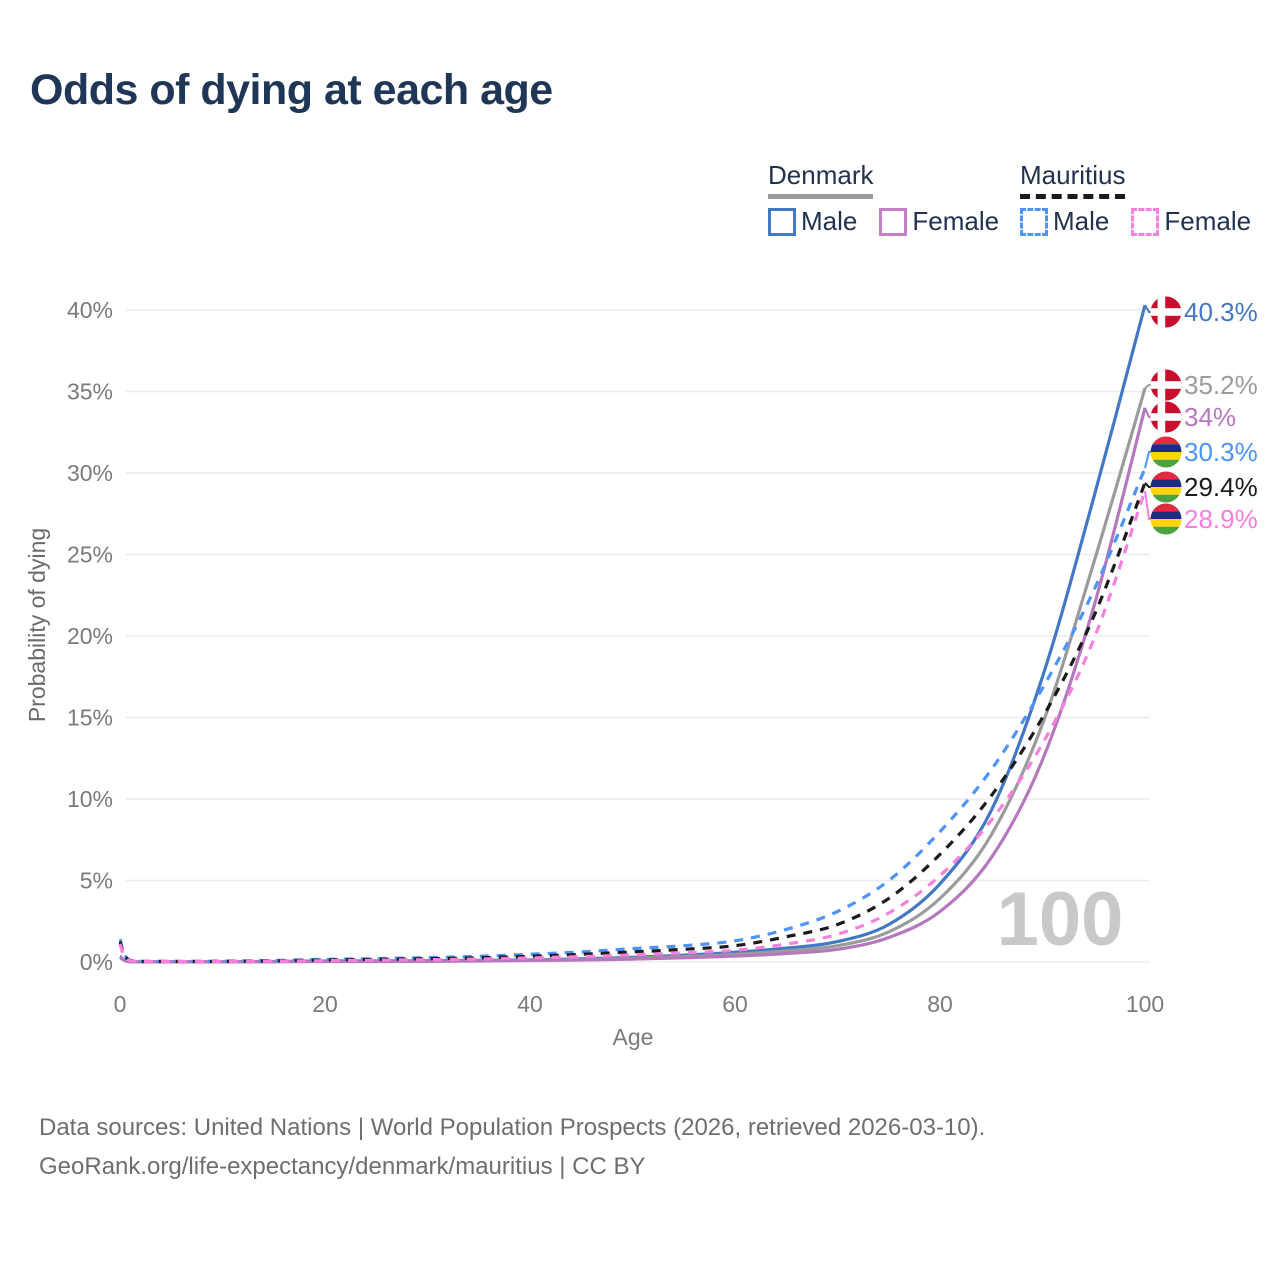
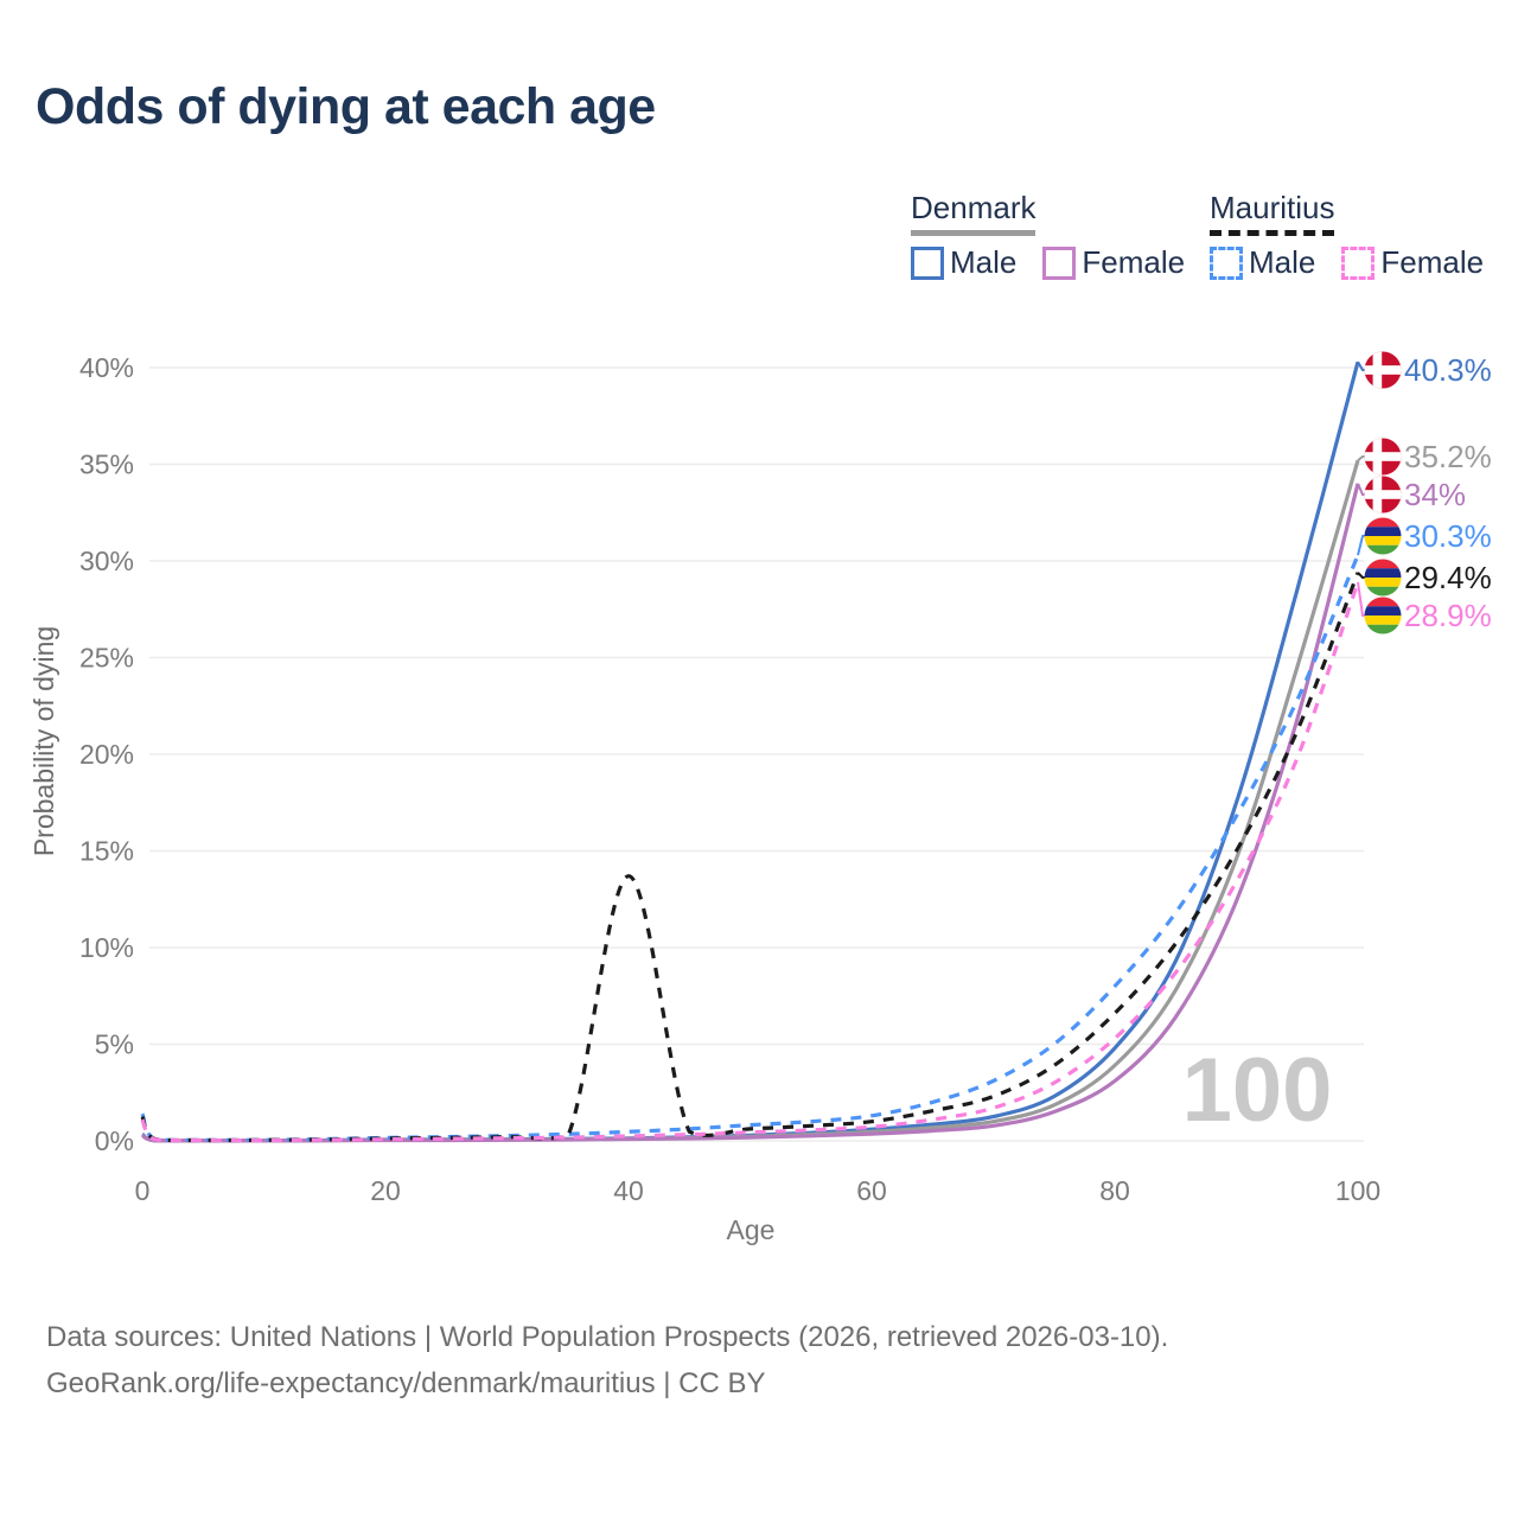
Mauritius/40: 0.3% -> 13.7%
